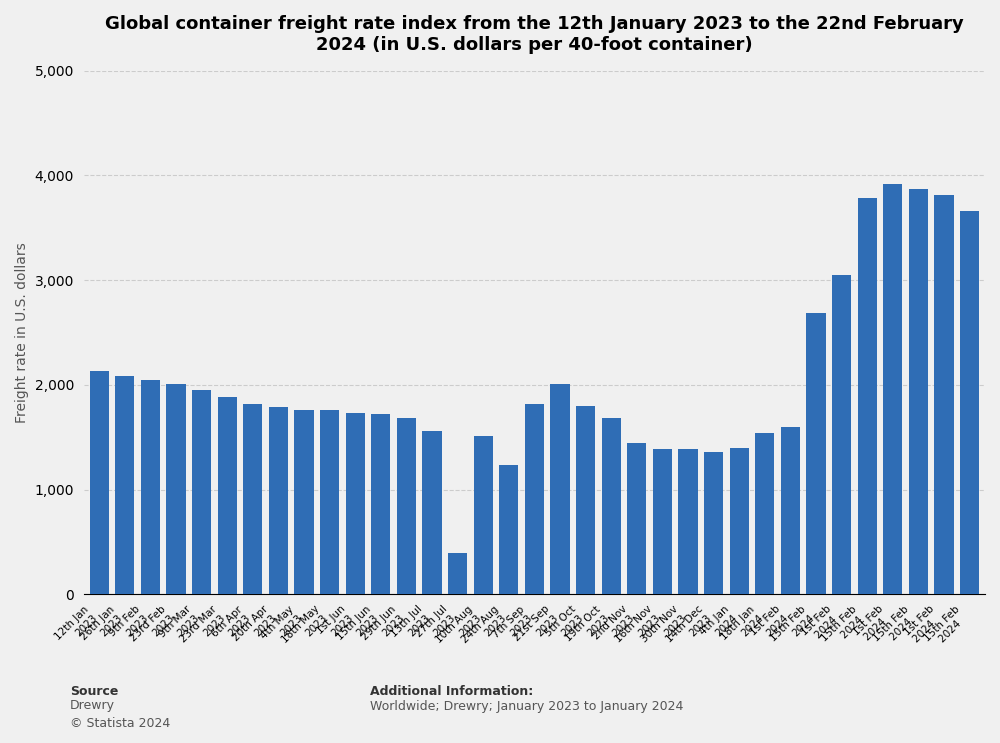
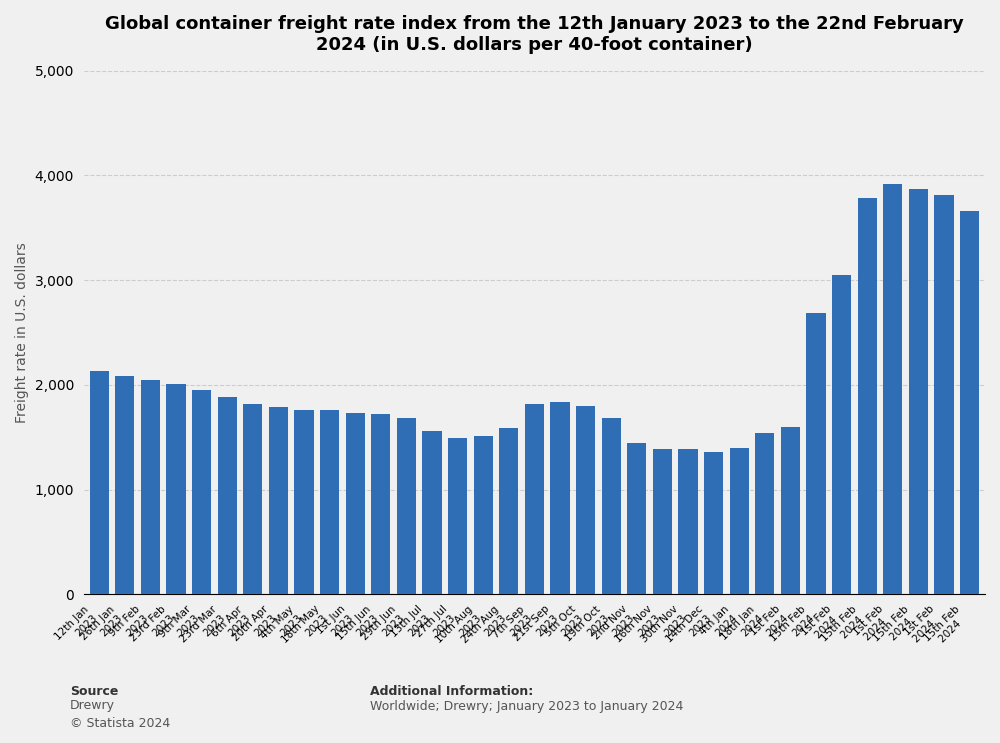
27th Jul 2023: 390 -> 1,490
24th Aug 2023: 1,230 -> 1,590
21st Sep 2023: 2,010 -> 1,840
